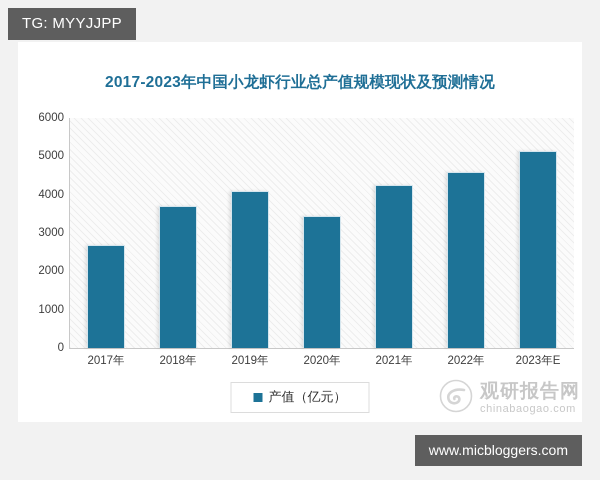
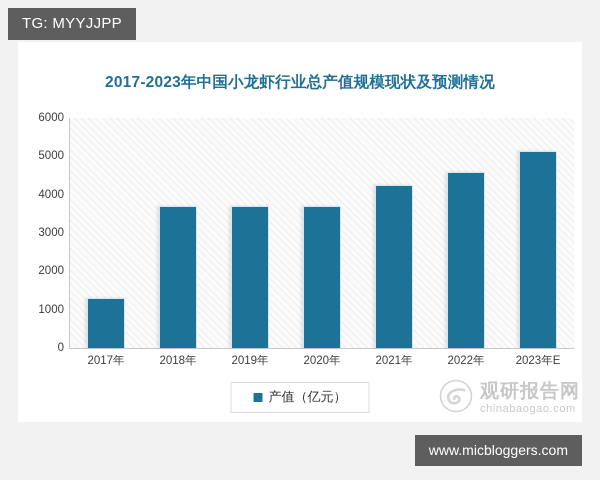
2017年: 2700 -> 1300
2019年: 4100 -> 3700
2020年: 3400 -> 3700
